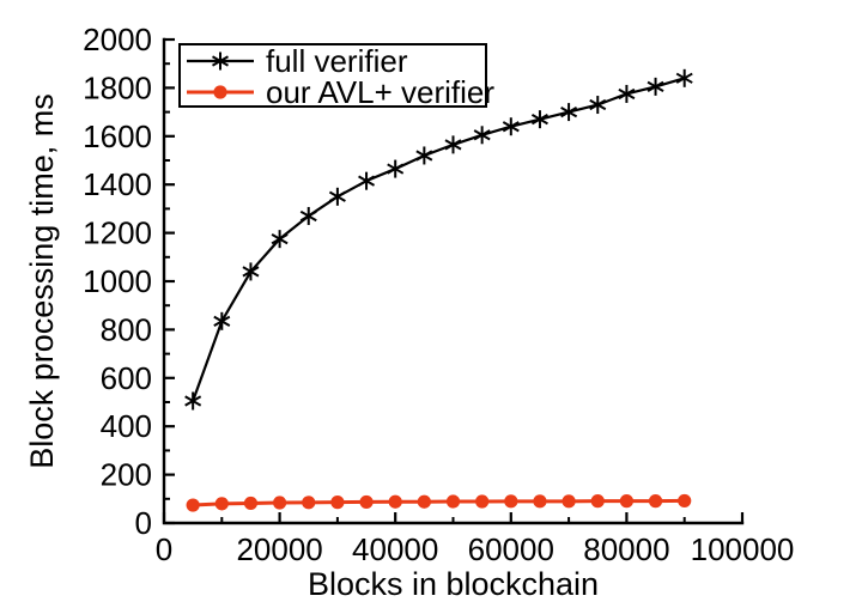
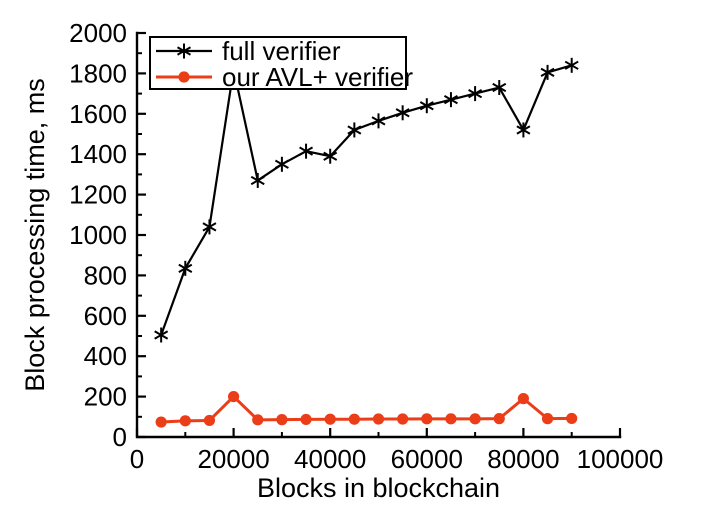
full verifier/20000: 1180 -> 1820
our AVL+ verifier/20000: 80 -> 200
full verifier/40000: 1460 -> 1390
full verifier/80000: 1780 -> 1520
our AVL+ verifier/80000: 90 -> 190
